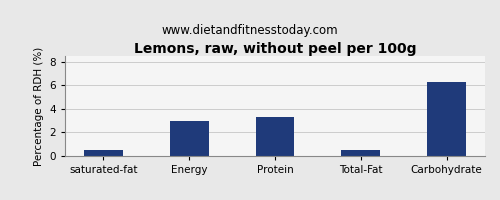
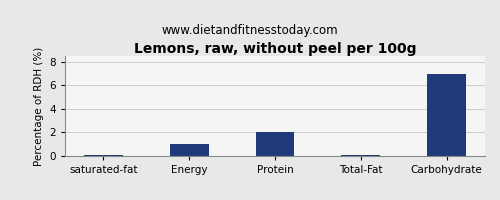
saturated-fat: 0.5 -> 0.1
Energy: 3.0 -> 1.0
Protein: 3.3 -> 2.0
Total-Fat: 0.5 -> 0.1
Carbohydrate: 6.3 -> 7.0
